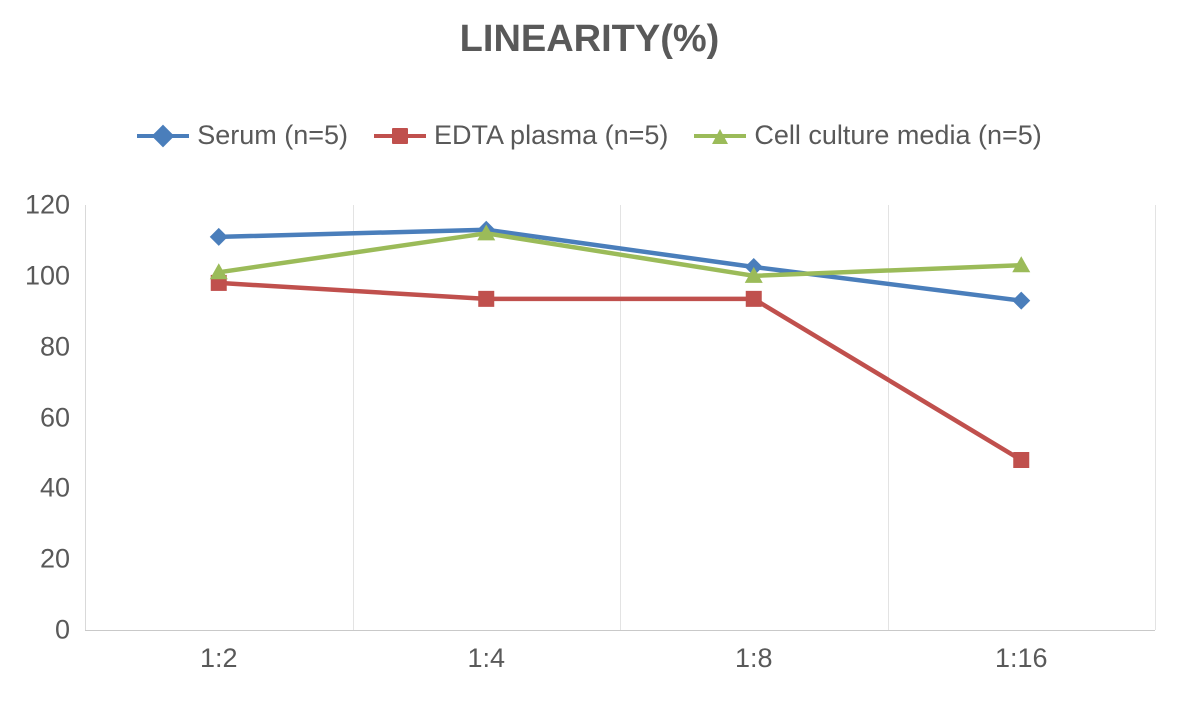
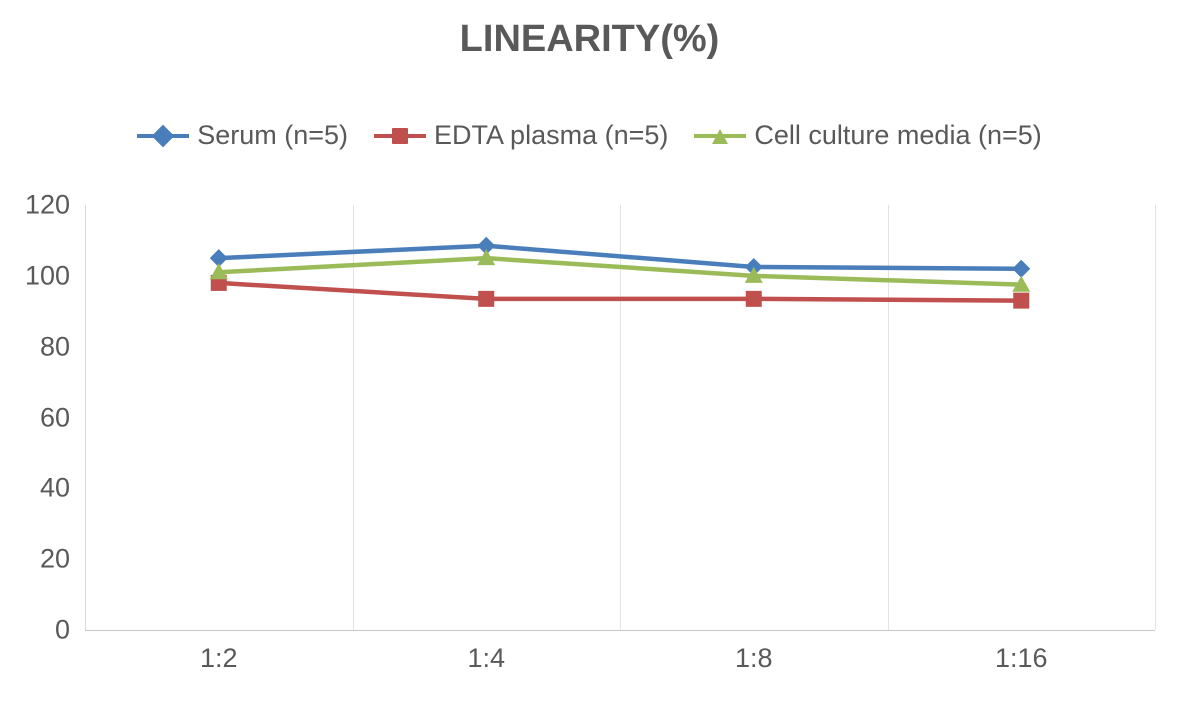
Serum (n=5)/1:2: 111 -> 105
Serum (n=5)/1:4: 113 -> 108
Cell culture media (n=5)/1:4: 112 -> 105
Serum (n=5)/1:16: 93 -> 102
EDTA plasma (n=5)/1:16: 48 -> 93
Cell culture media (n=5)/1:16: 103 -> 98
